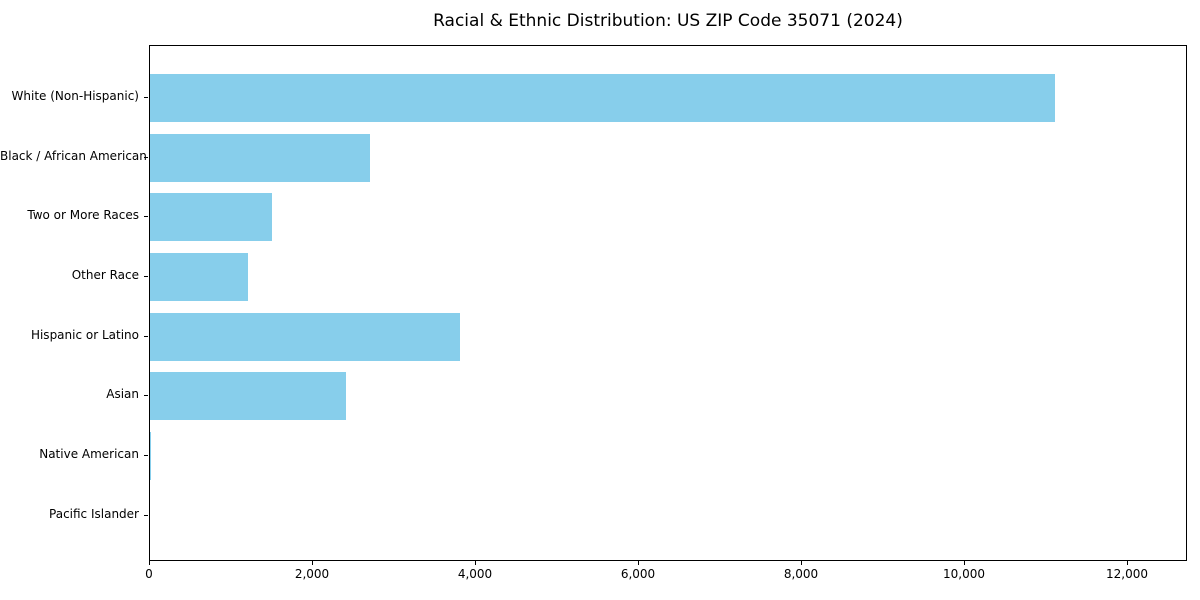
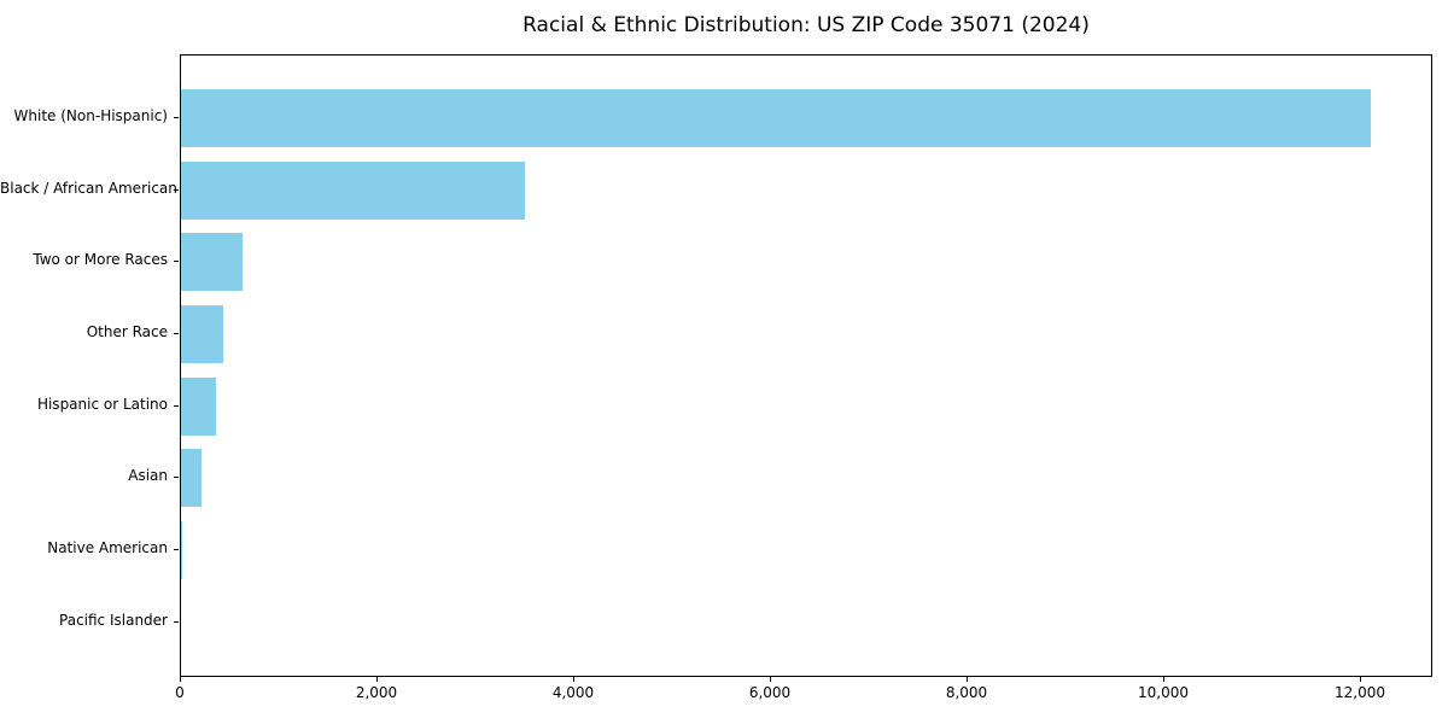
White (Non-Hispanic): 11100 -> 12100
Black / African American: 2700 -> 3500
Two or More Races: 1500 -> 600
Other Race: 1200 -> 400
Hispanic or Latino: 3800 -> 400
Asian: 2400 -> 200
